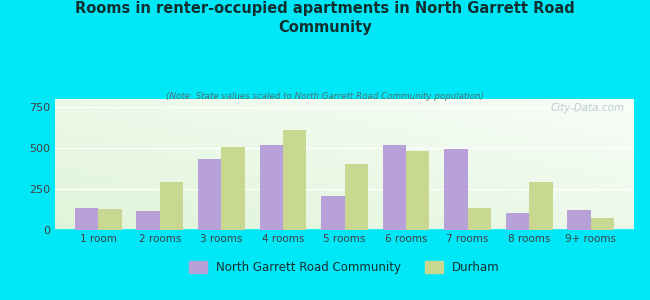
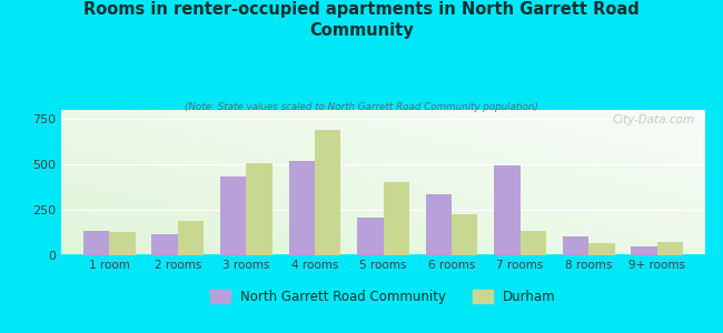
Durham/2 rooms: 290 -> 190
Durham/4 rooms: 610 -> 690
North Garrett Road Community/6 rooms: 520 -> 340
Durham/6 rooms: 480 -> 220
Durham/8 rooms: 290 -> 60
North Garrett Road Community/9+ rooms: 120 -> 40
